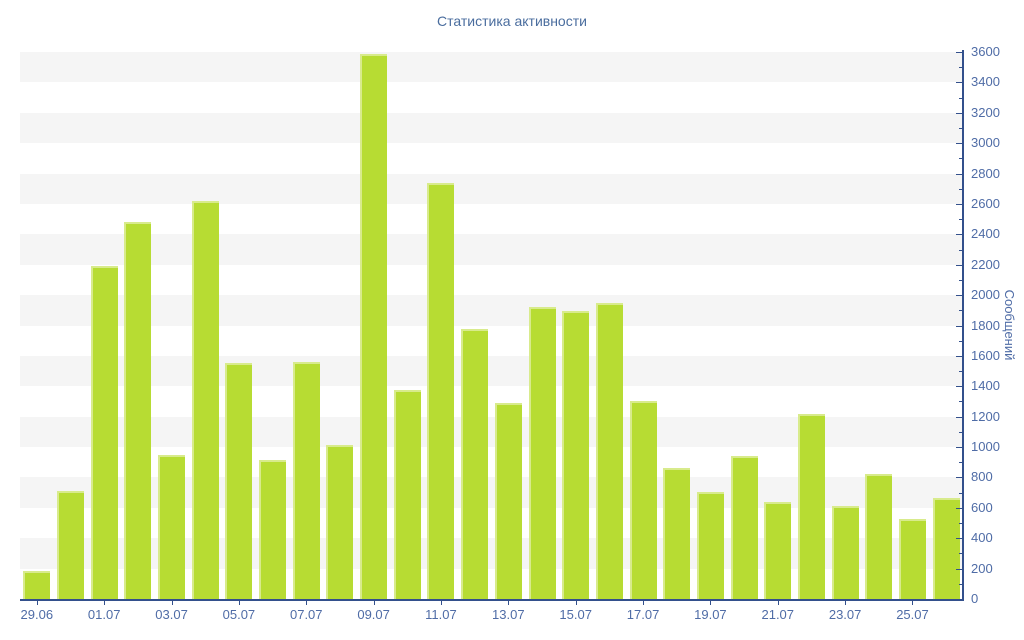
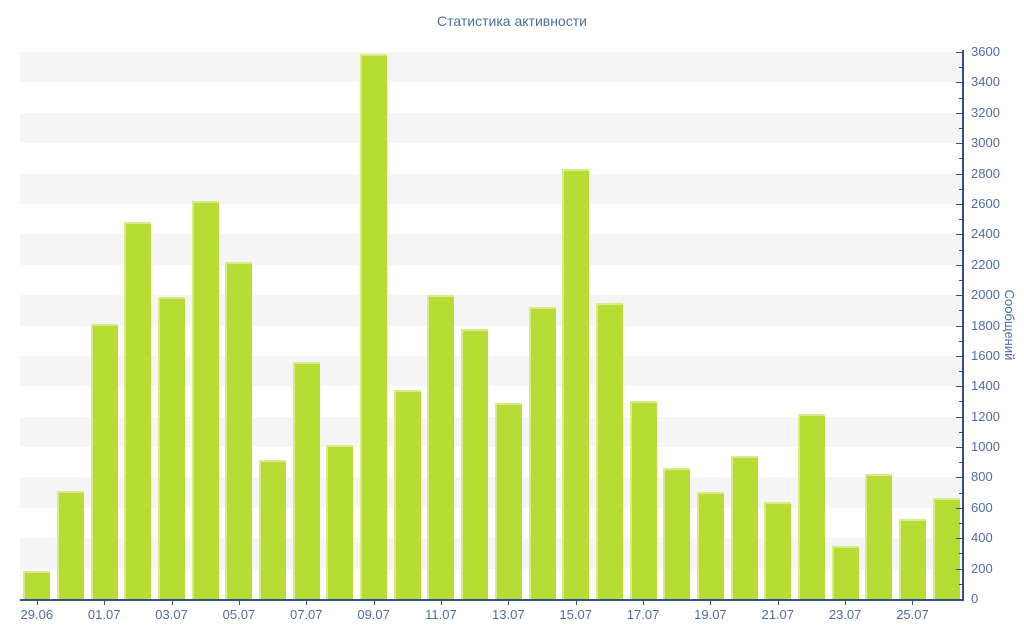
01.07: 2190 -> 1810
03.07: 950 -> 1990
05.07: 1560 -> 2220
11.07: 2740 -> 2000
15.07: 1900 -> 2830
23.07: 620 -> 350
